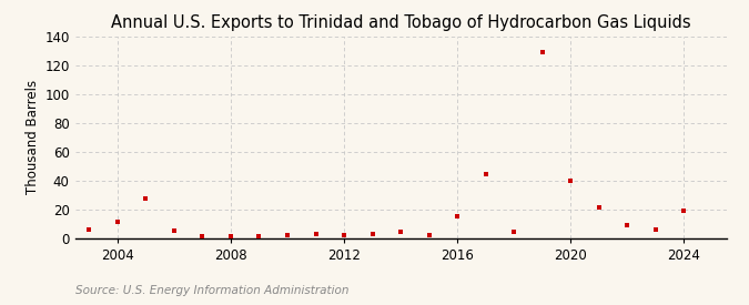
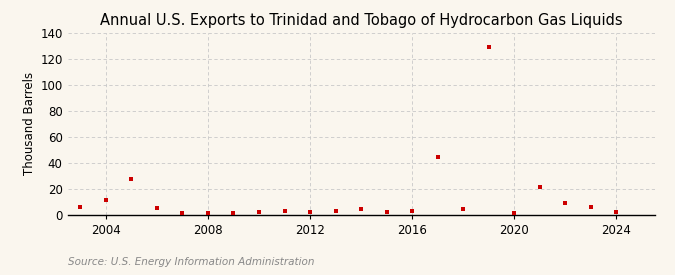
2016: 15 -> 3
2020: 40 -> 1
2024: 19 -> 2
